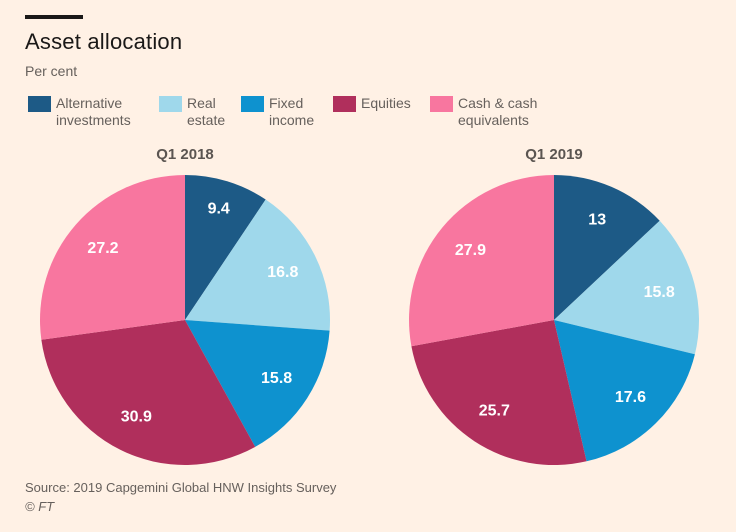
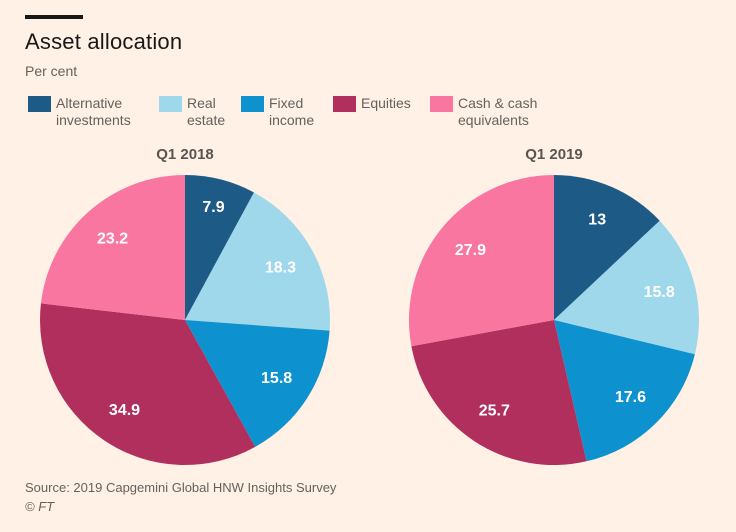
Q1 2018/Alternative investments: 9.4 -> 7.9
Q1 2018/Real estate: 16.8 -> 18.3
Q1 2018/Equities: 30.9 -> 34.9
Q1 2018/Cash & cash equivalents: 27.2 -> 23.2
